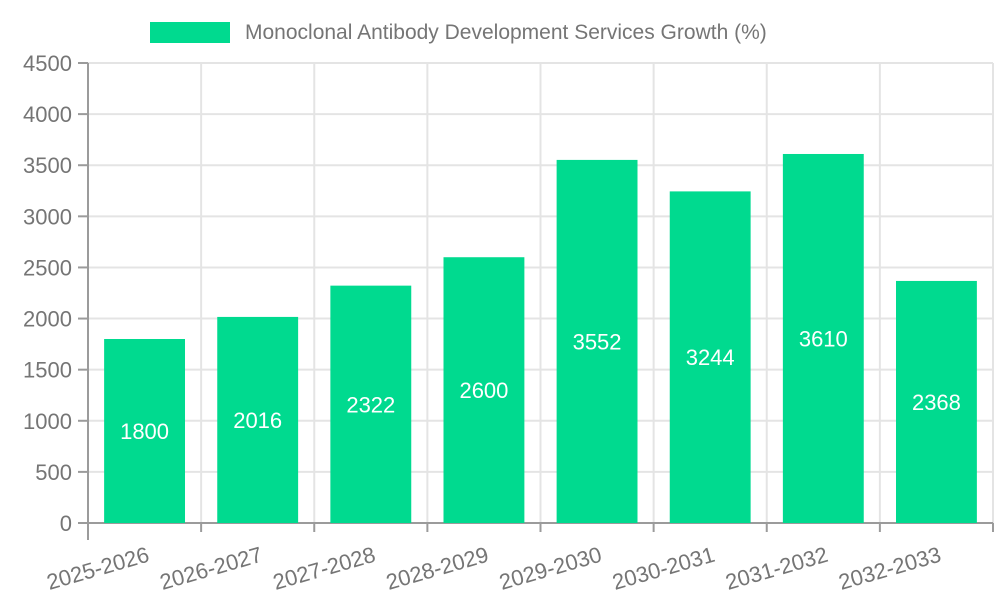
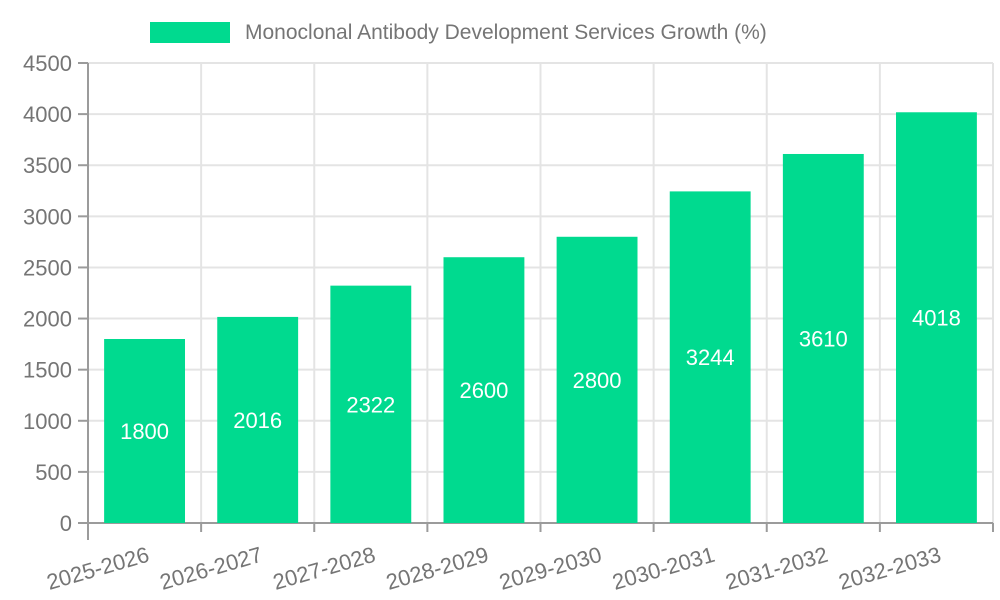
2029-2030: 3552 -> 2800
2032-2033: 2368 -> 4018
